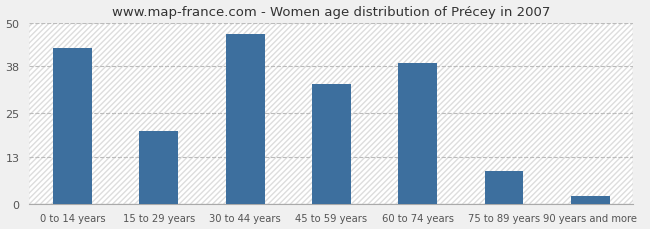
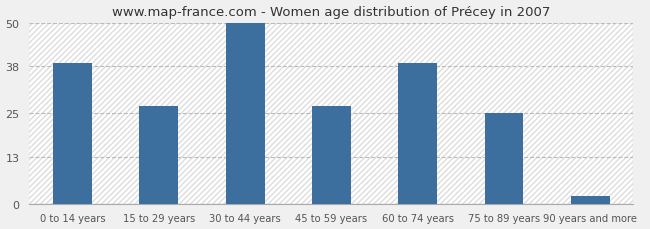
0 to 14 years: 43 -> 39
15 to 29 years: 20 -> 27
30 to 44 years: 47 -> 50
45 to 59 years: 33 -> 27
75 to 89 years: 9 -> 25
